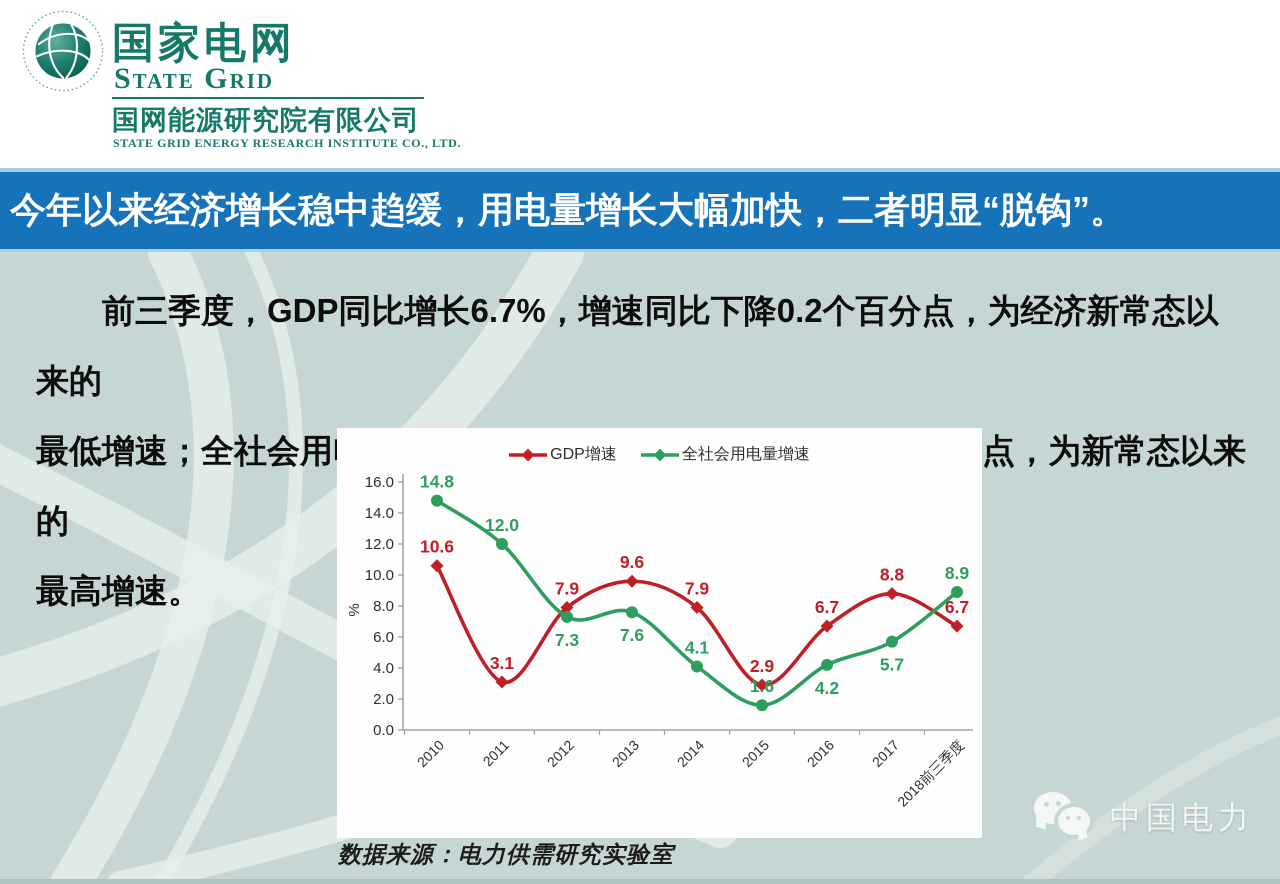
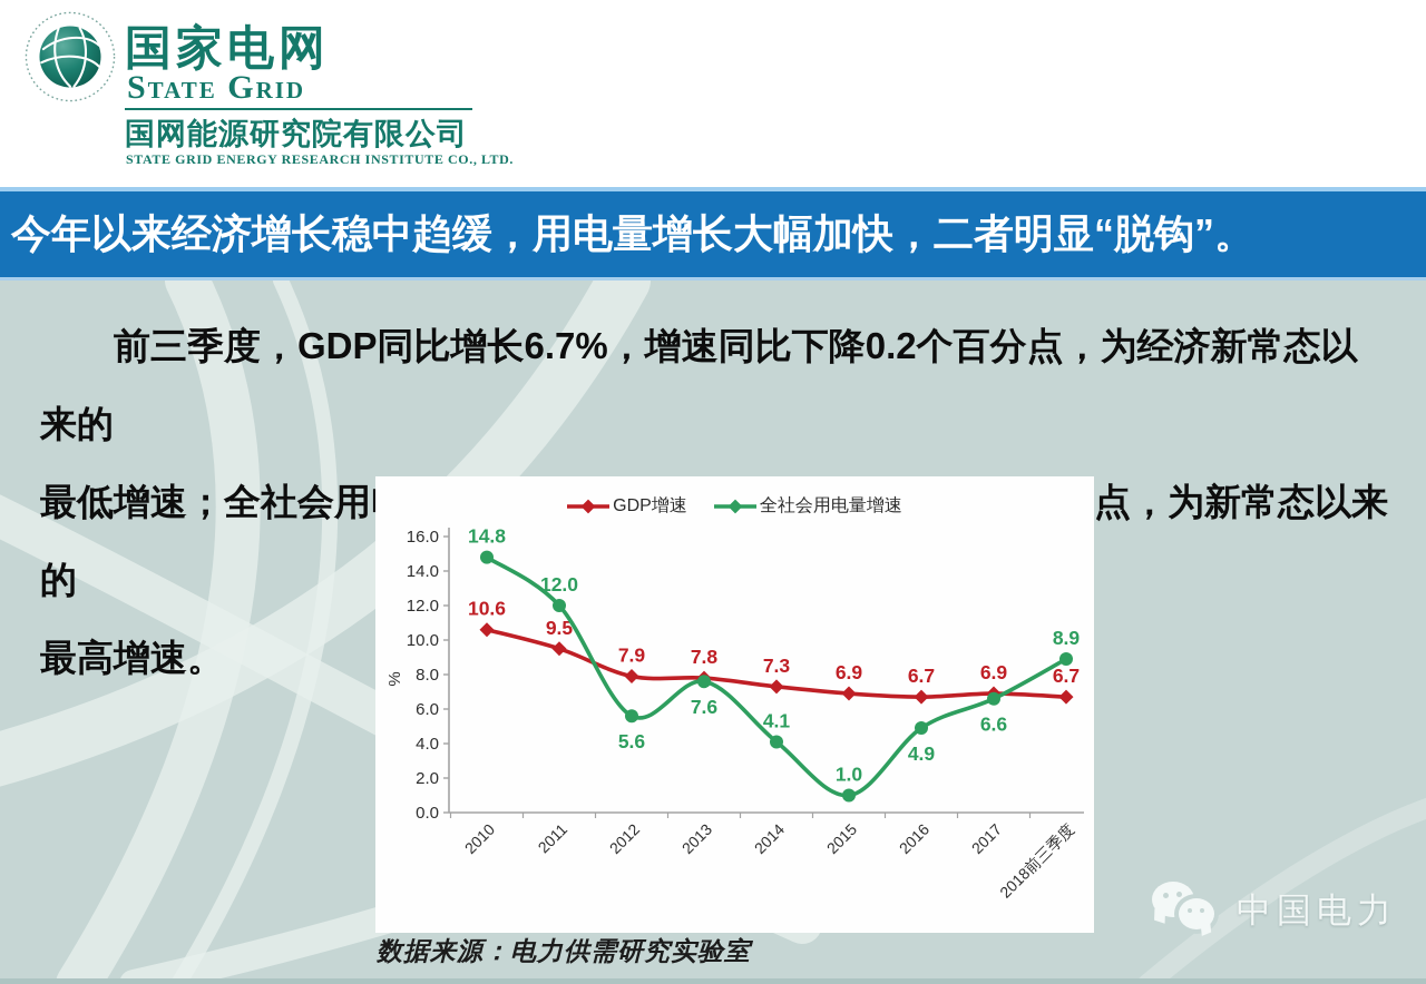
GDP增速/2011: 3.1 -> 9.5
全社会用电量增速/2012: 7.3 -> 5.6
GDP增速/2013: 9.6 -> 7.8
GDP增速/2014: 7.9 -> 7.3
GDP增速/2015: 2.9 -> 6.9
全社会用电量增速/2015: 1.6 -> 1.0
全社会用电量增速/2016: 4.2 -> 4.9
GDP增速/2017: 8.8 -> 6.9
全社会用电量增速/2017: 5.7 -> 6.6
